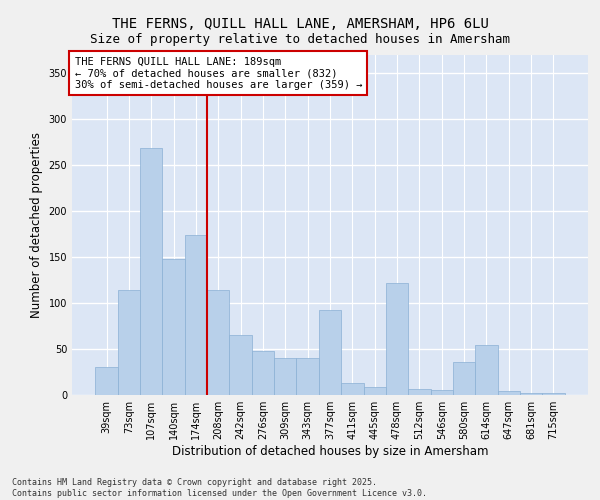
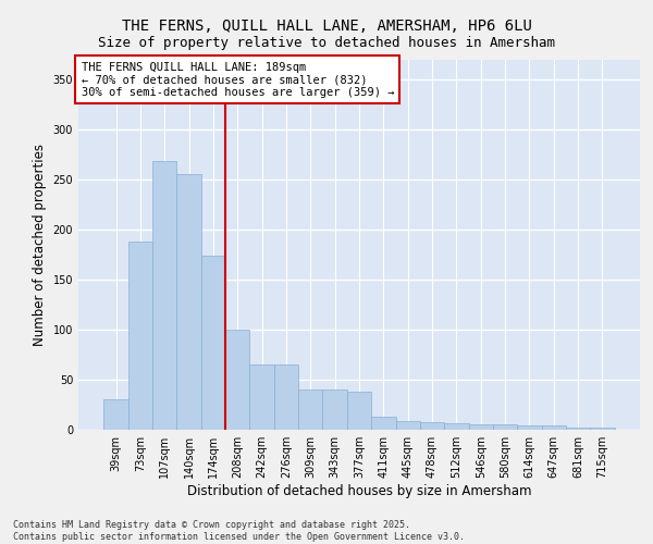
73sqm: 114 -> 188
140sqm: 148 -> 256
208sqm: 114 -> 100
276sqm: 48 -> 65
377sqm: 92 -> 38
478sqm: 122 -> 8
580sqm: 36 -> 5
614sqm: 54 -> 4
